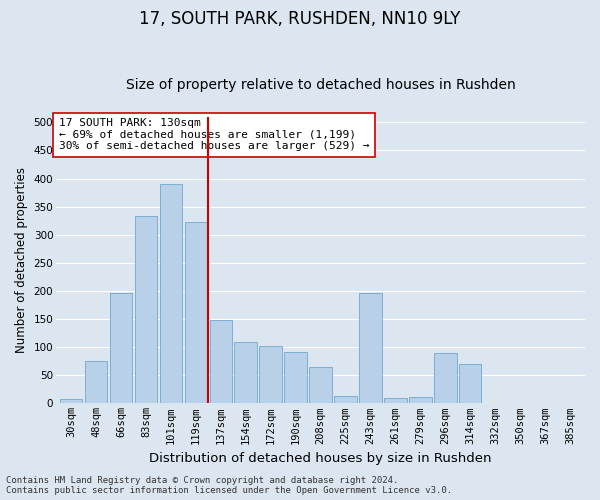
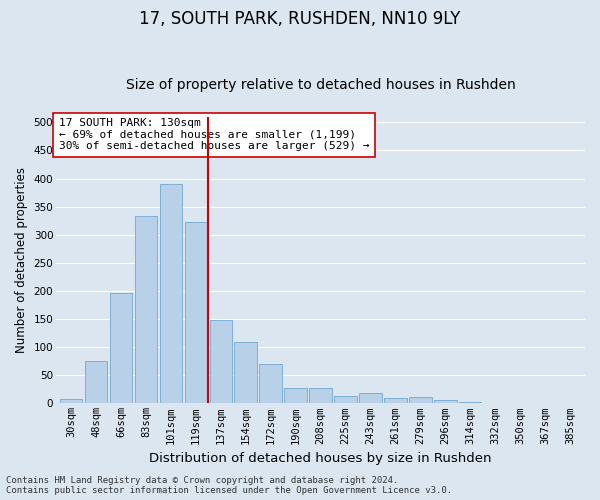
172sqm: 102 -> 70
190sqm: 92 -> 28
208sqm: 64 -> 28
243sqm: 196 -> 18
296sqm: 90 -> 6
314sqm: 70 -> 3
